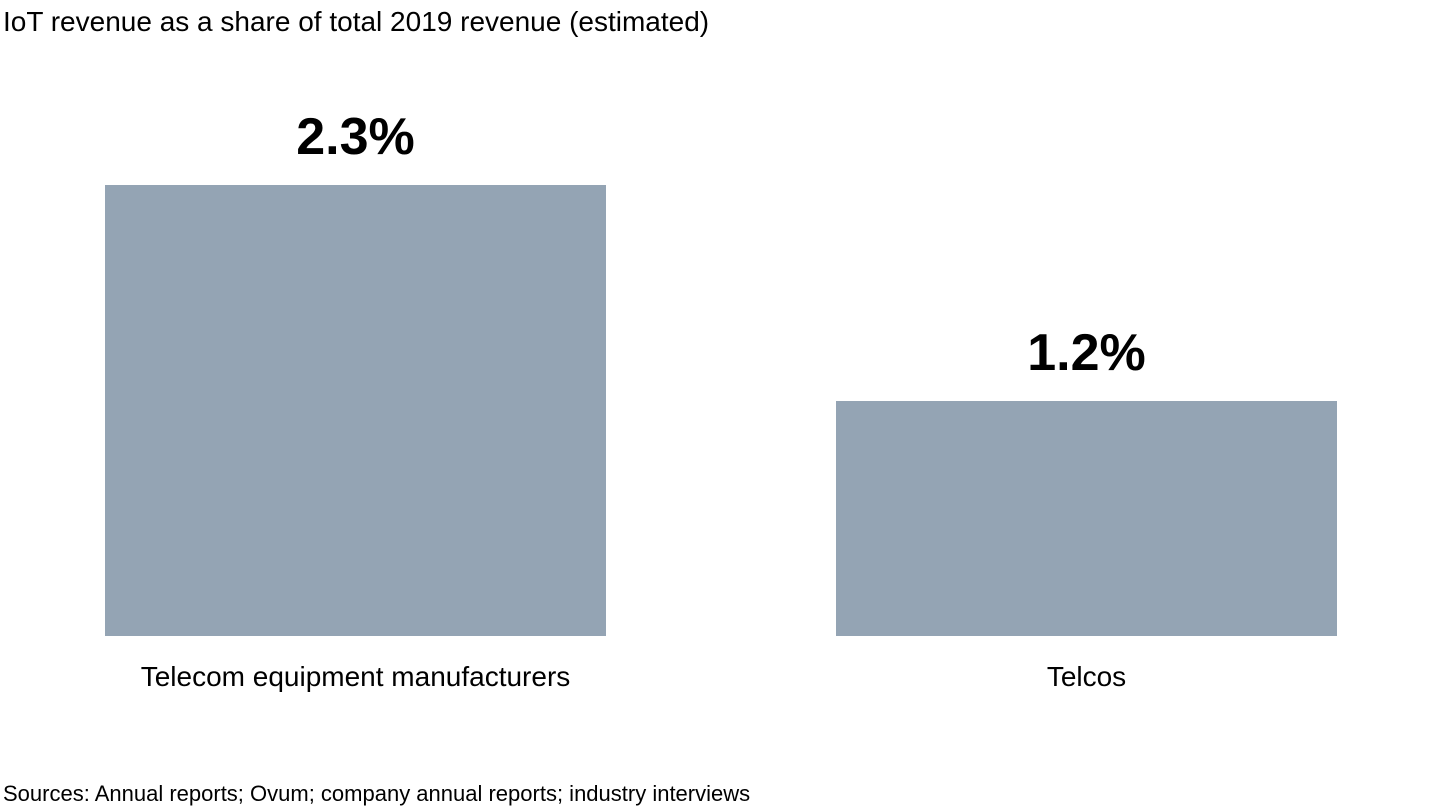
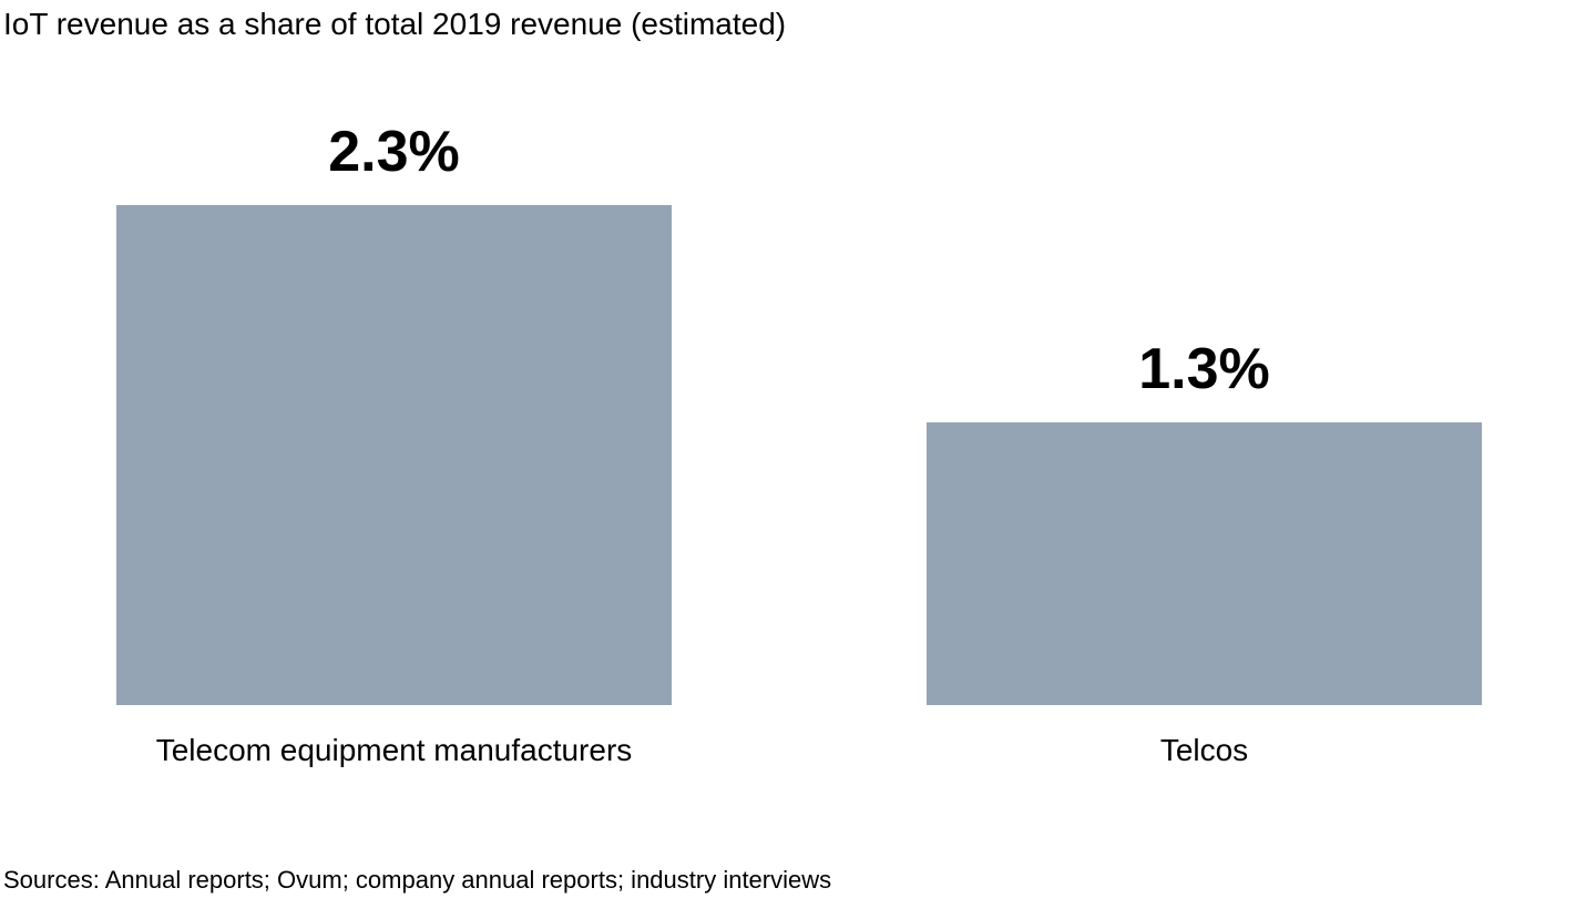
Telcos: 1.2% -> 1.3%
